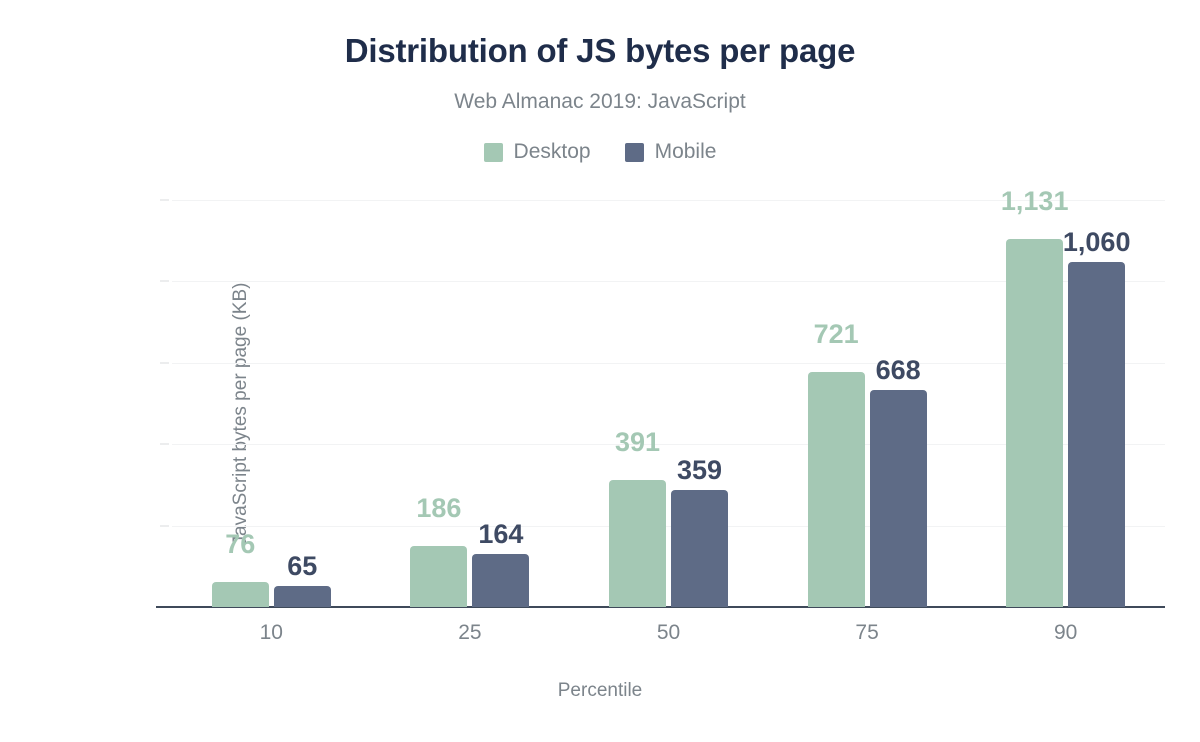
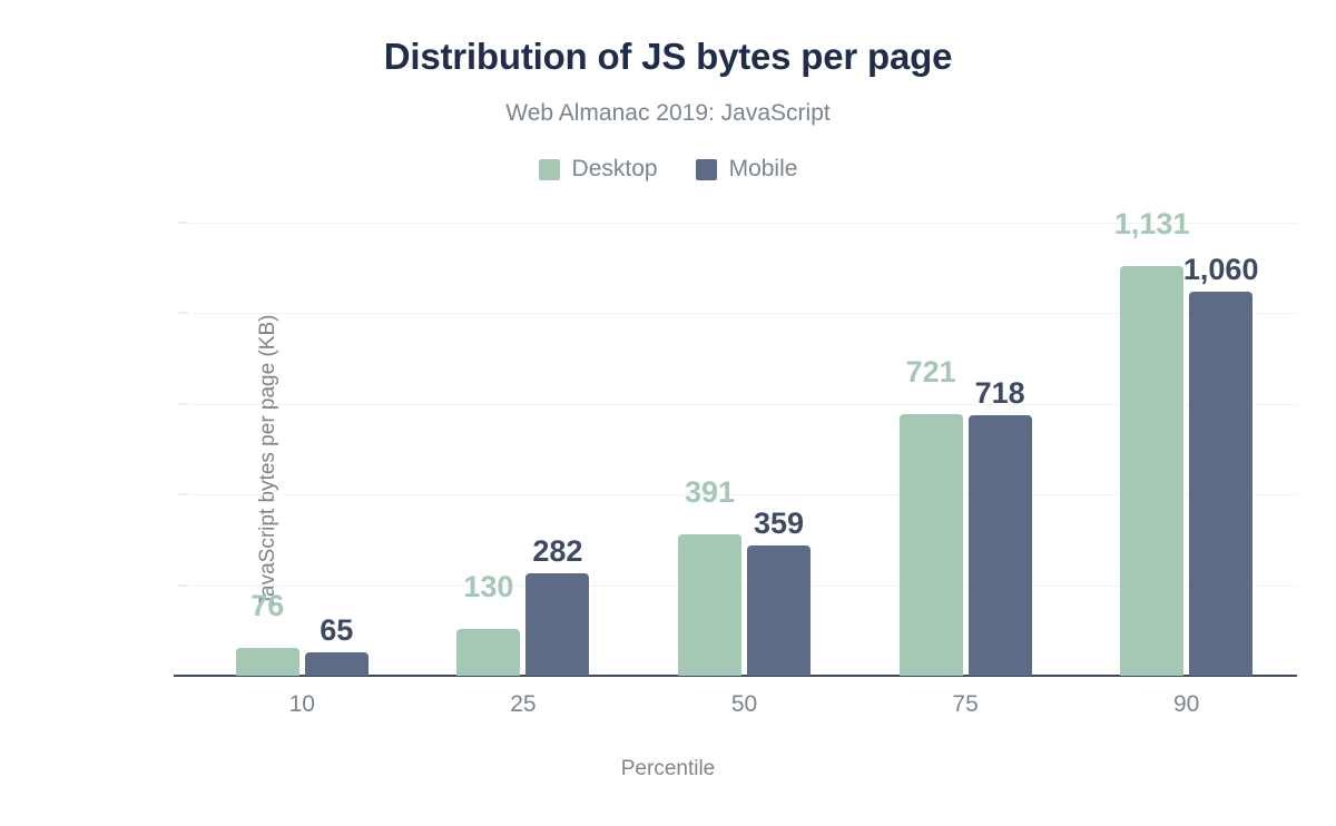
Desktop/25: 186 -> 130
Mobile/25: 164 -> 282
Mobile/75: 668 -> 718
